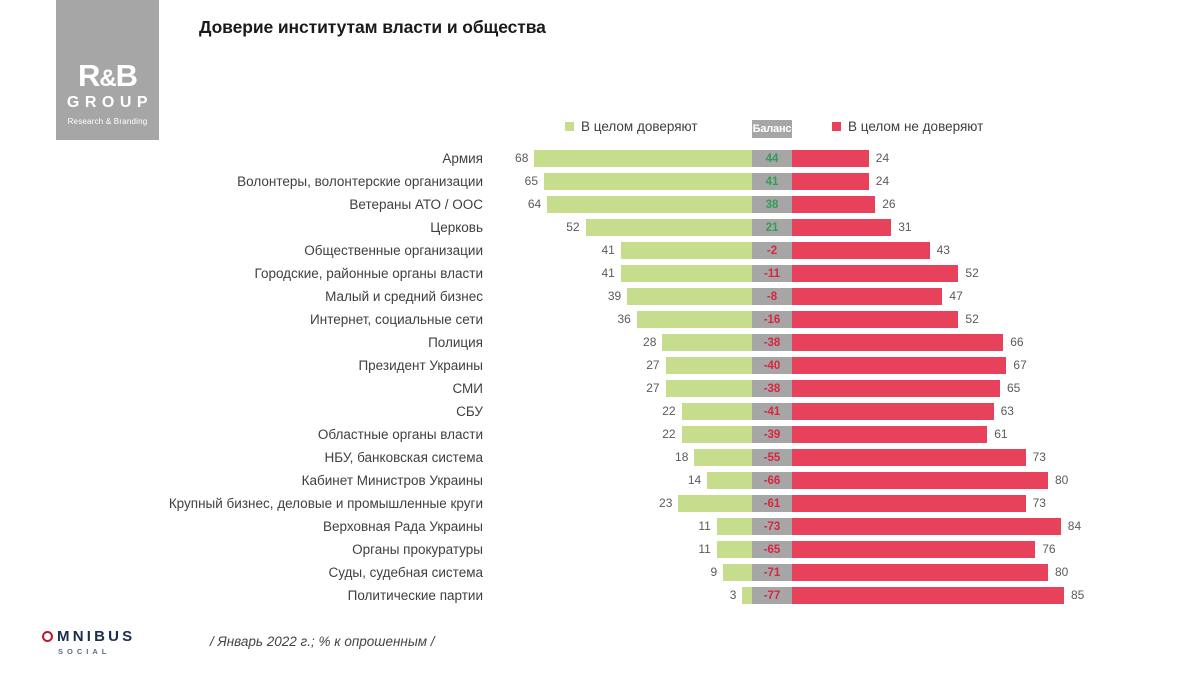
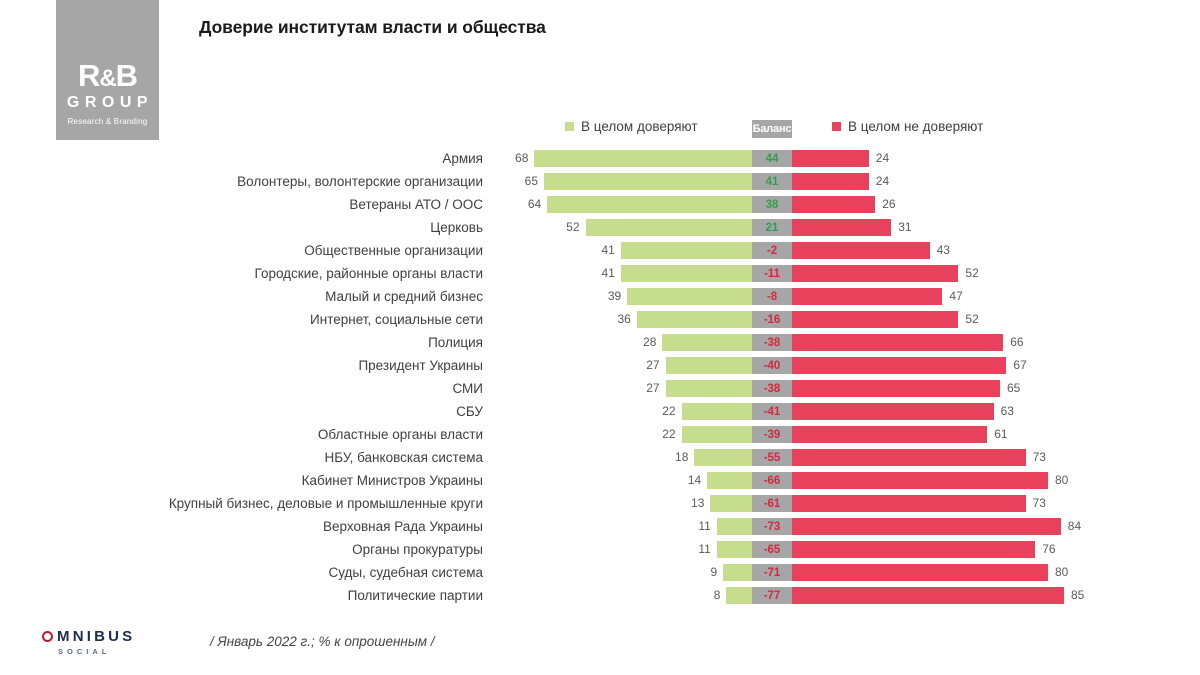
В целом доверяют/Крупный бизнес, деловые и промышленные круги: 23 -> 13
В целом доверяют/Политические партии: 3 -> 8
